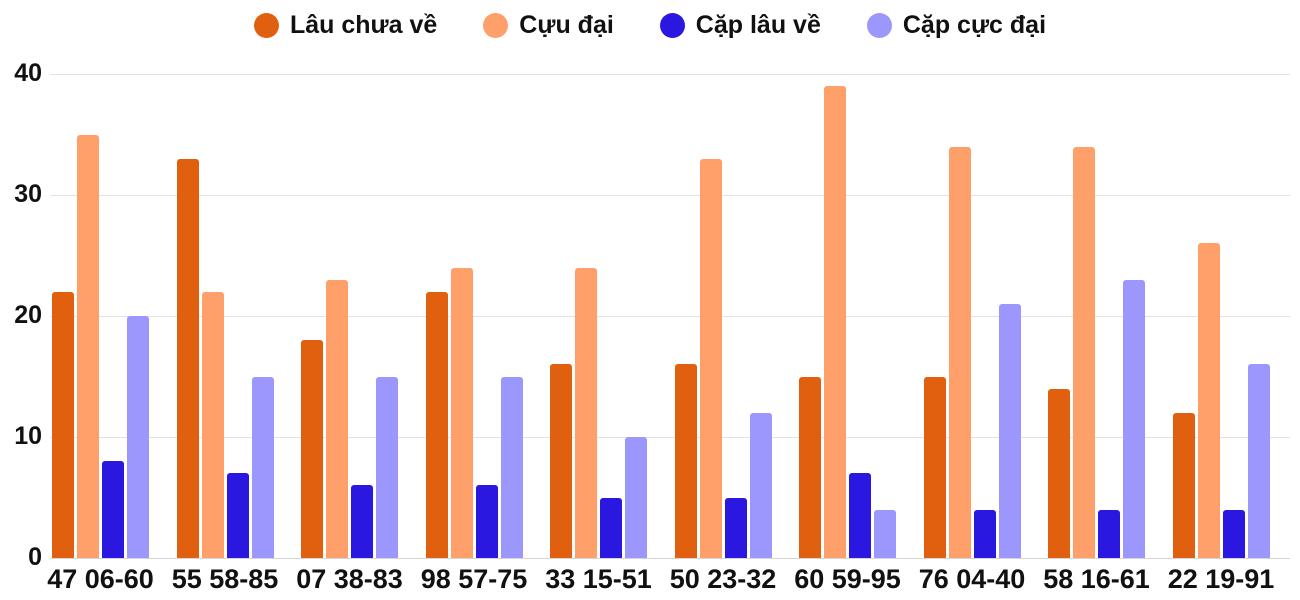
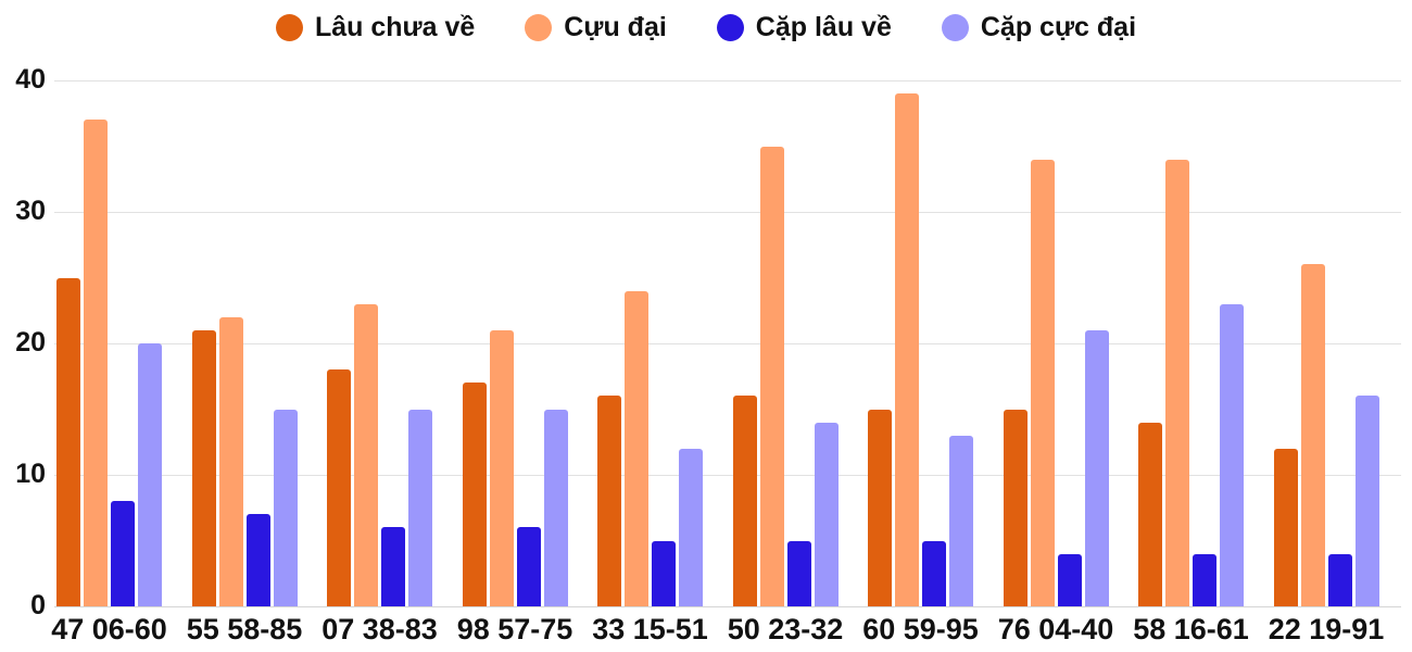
Lâu chưa về/47 06-60: 22 -> 25
Cựu đại/47 06-60: 35 -> 37
Lâu chưa về/55 58-85: 33 -> 21
Lâu chưa về/98 57-75: 22 -> 17
Cựu đại/98 57-75: 24 -> 21
Cặp cực đại/33 15-51: 10 -> 12
Cựu đại/50 23-32: 33 -> 35
Cặp cực đại/50 23-32: 12 -> 14
Cặp lâu về/60 59-95: 7 -> 5
Cặp cực đại/60 59-95: 4 -> 13
